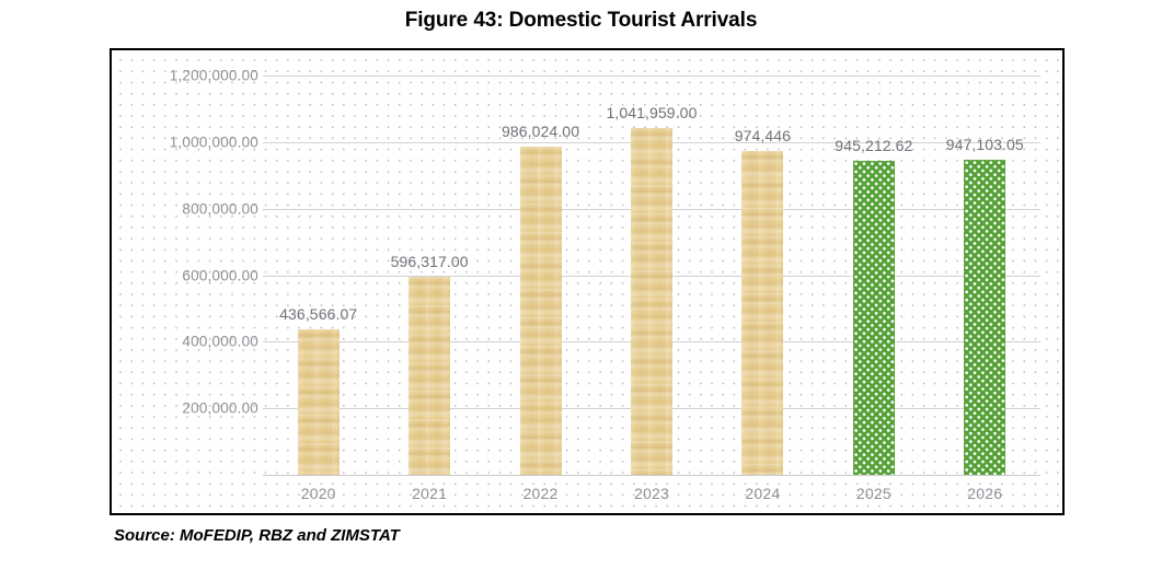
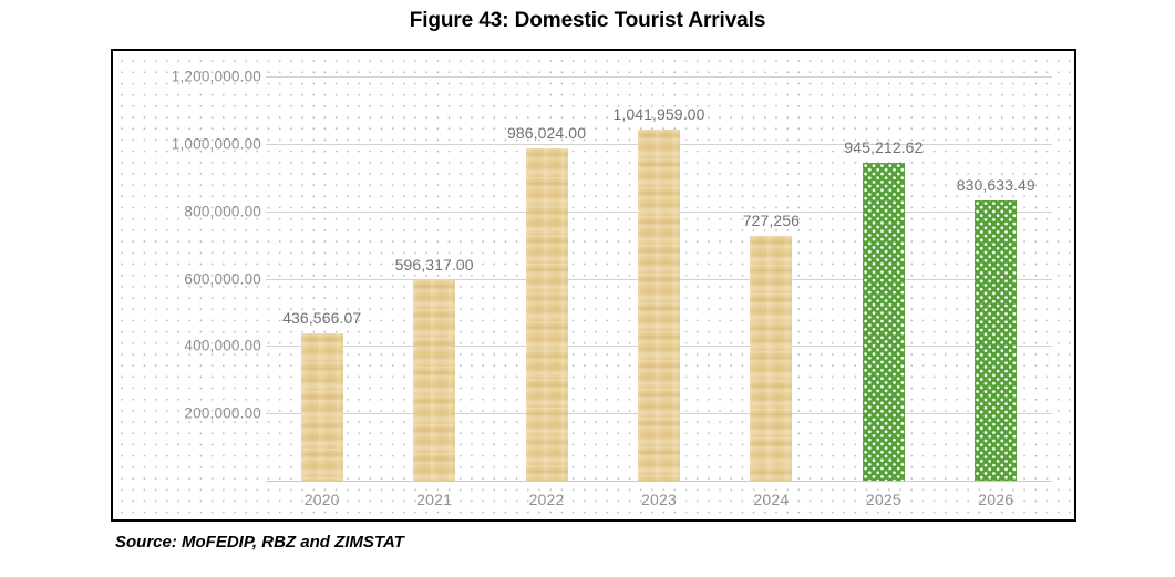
2024: 974,446 -> 727,256
2026: 947,103.05 -> 830,633.49
